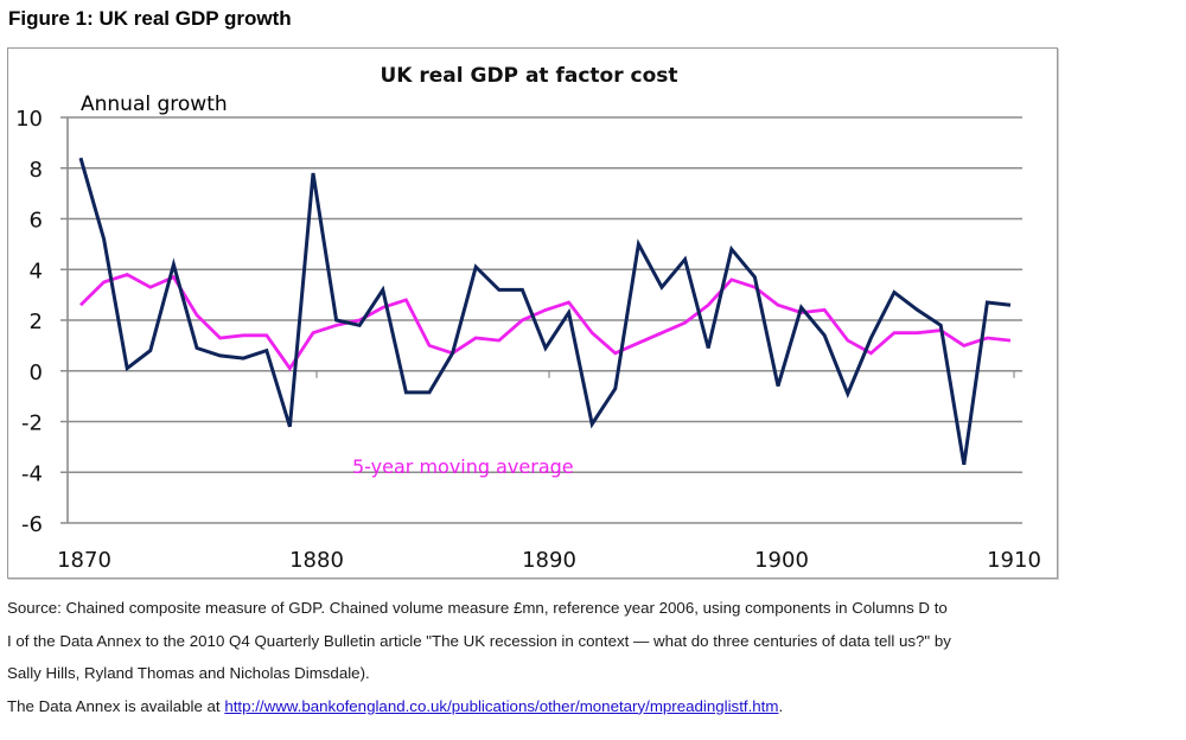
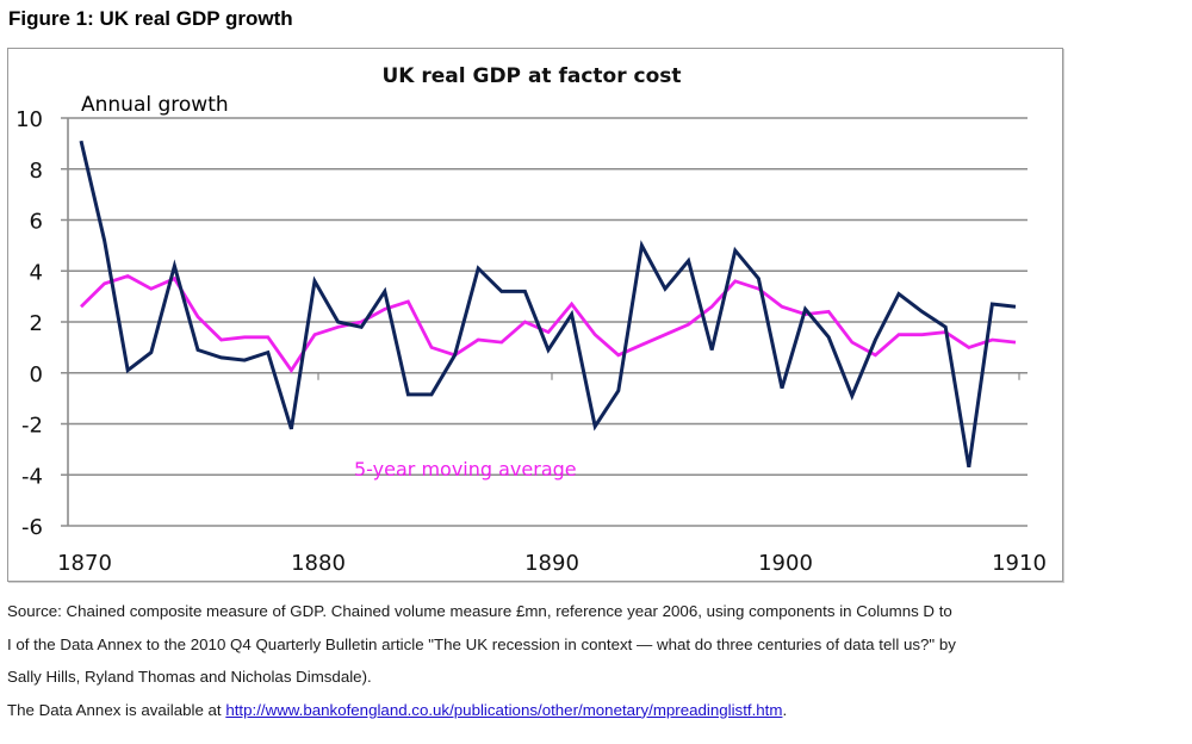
Annual growth/1870: 8.4 -> 9.1
Annual growth/1880: 7.8 -> 3.6
5-year moving average/1890: 2.4 -> 1.6
